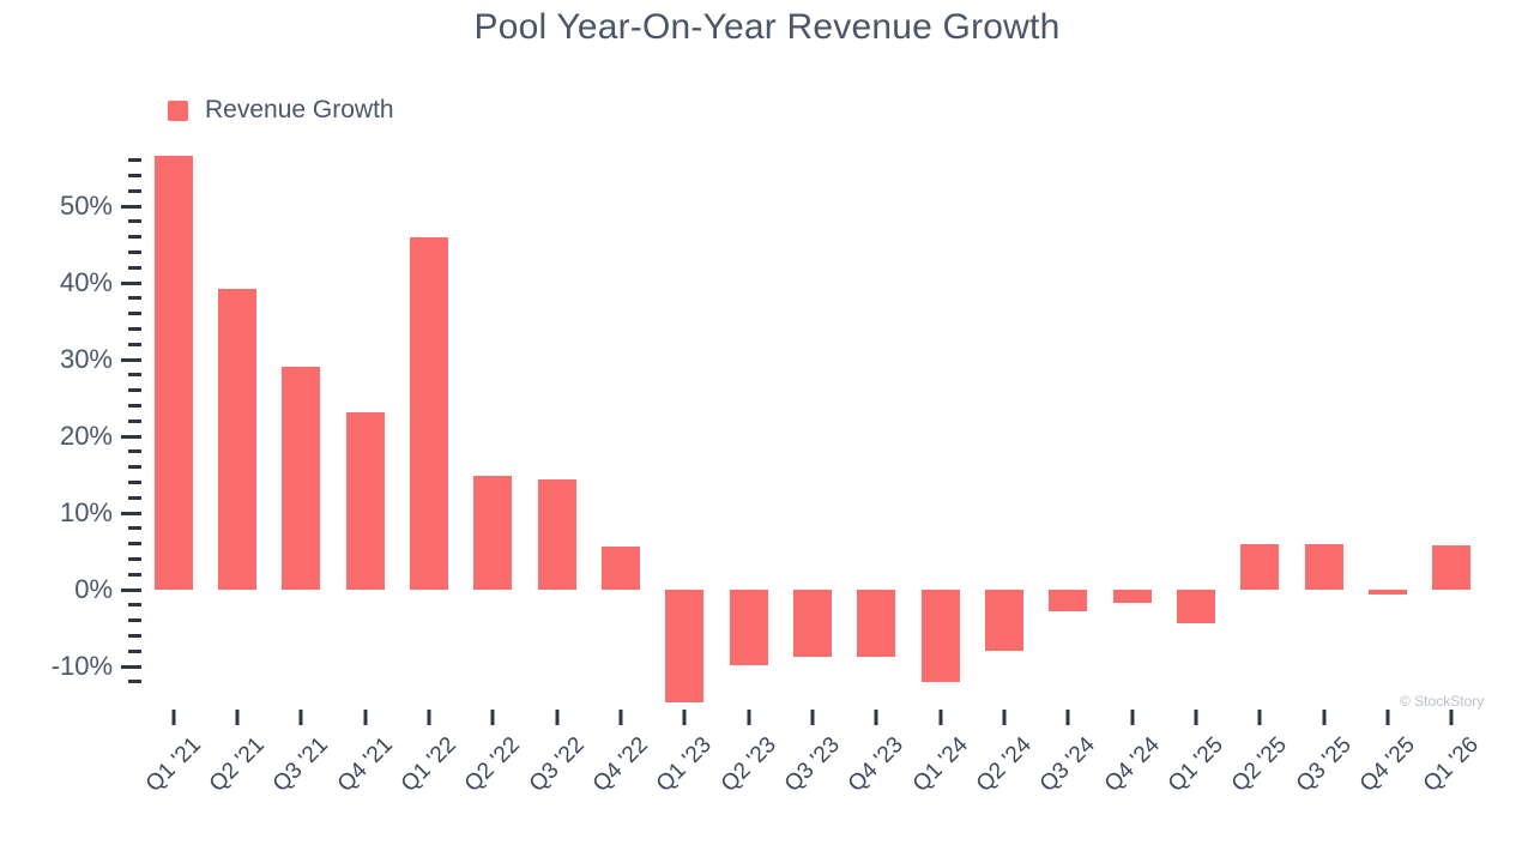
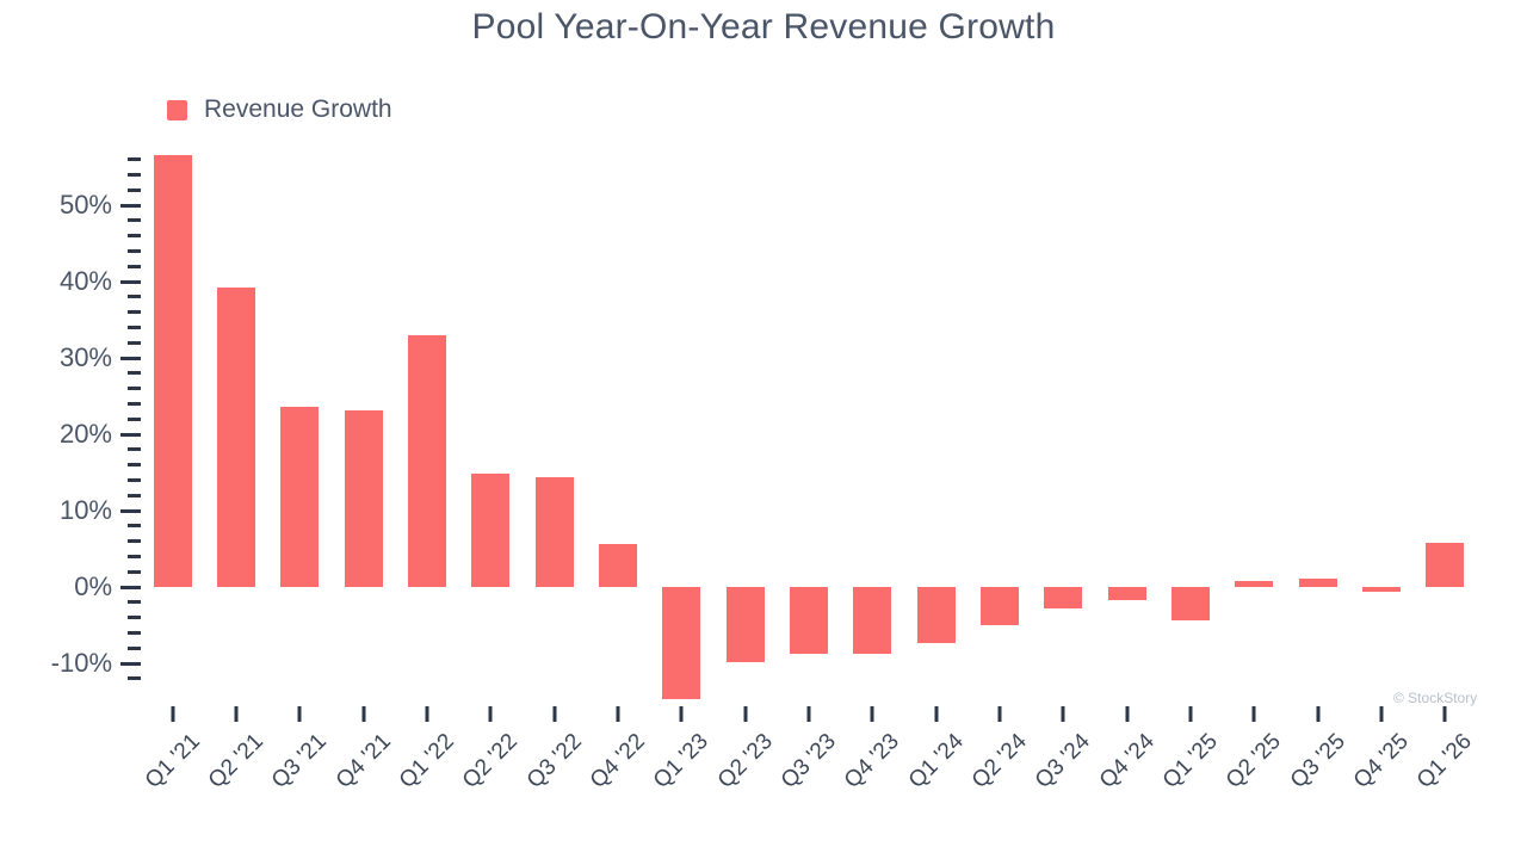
Q3 '21: 29% -> 24%
Q1 '22: 46% -> 33%
Q1 '24: -12% -> -7%
Q2 '24: -8% -> -5%
Q2 '25: 6% -> 1%
Q3 '25: 6% -> 1%
